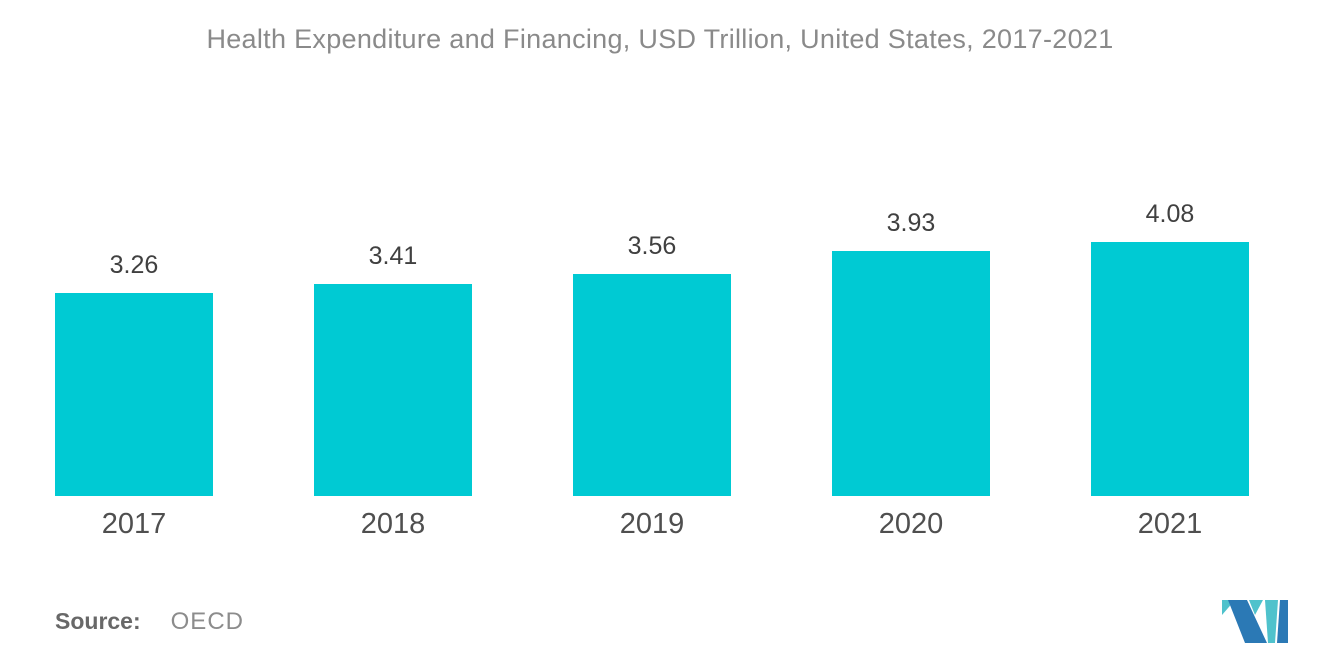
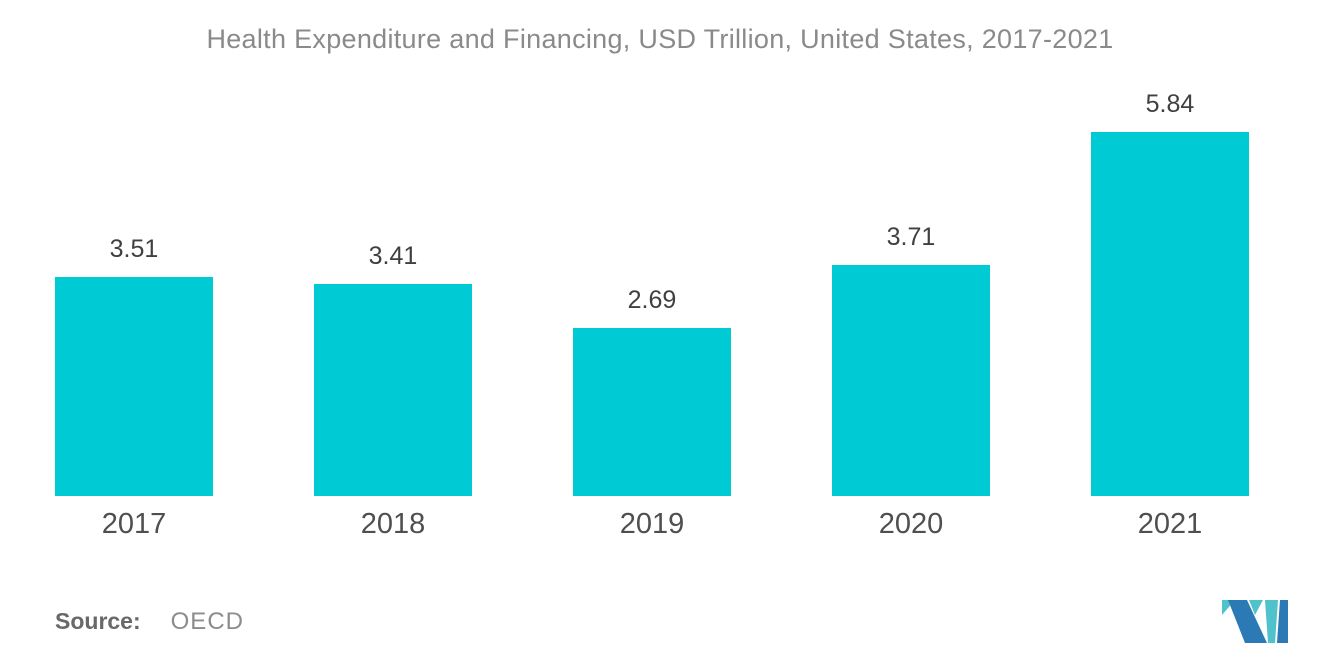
2017: 3.26 -> 3.51
2019: 3.56 -> 2.69
2020: 3.93 -> 3.71
2021: 4.08 -> 5.84
